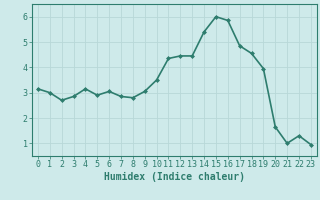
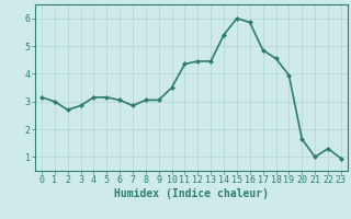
5: 2.90 -> 3.15
8: 2.80 -> 3.05
